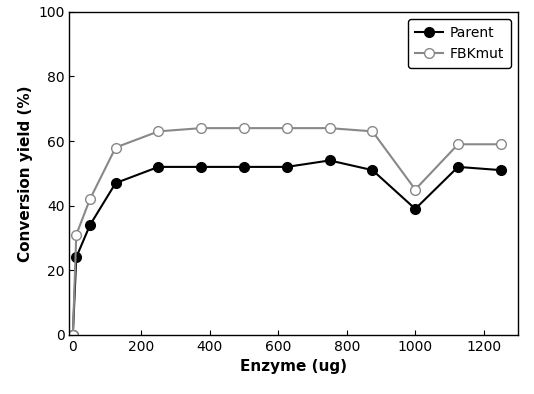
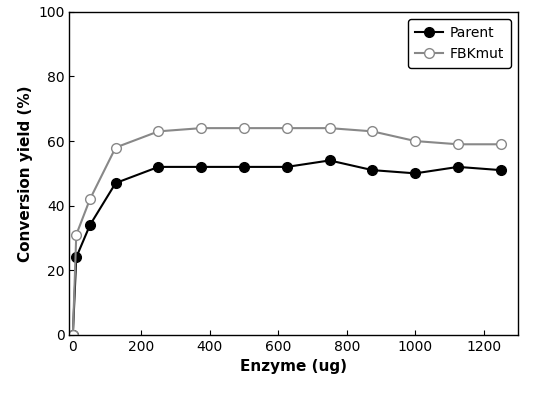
Parent/1000: 39 -> 50
FBKmut/1000: 45 -> 60
